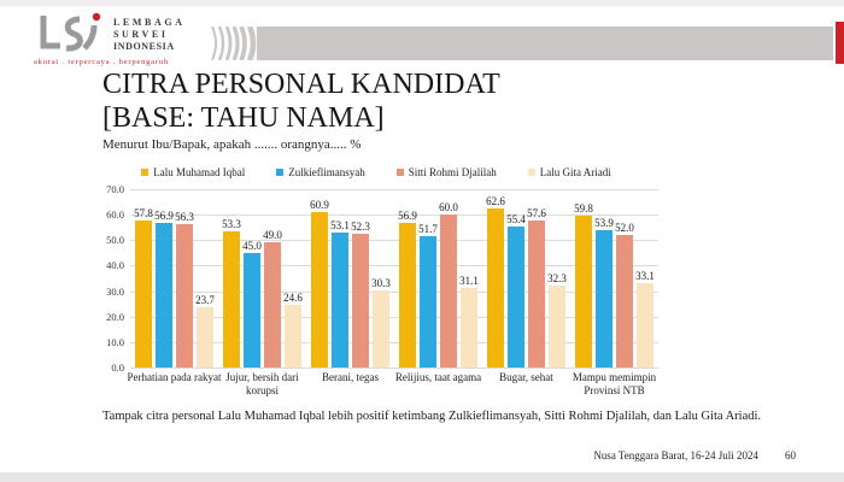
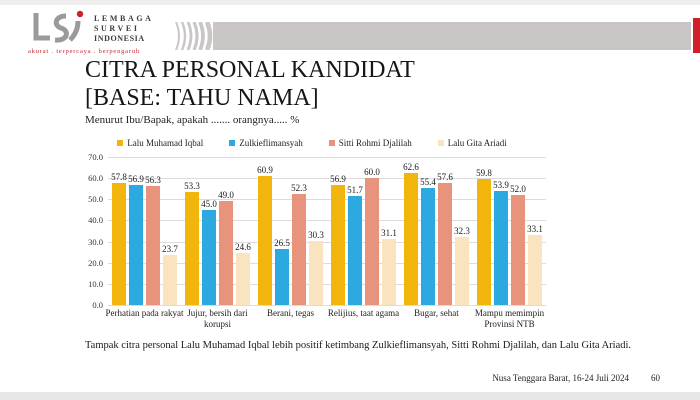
Zulkieflimansyah/Berani, tegas: 53.1 -> 26.5
